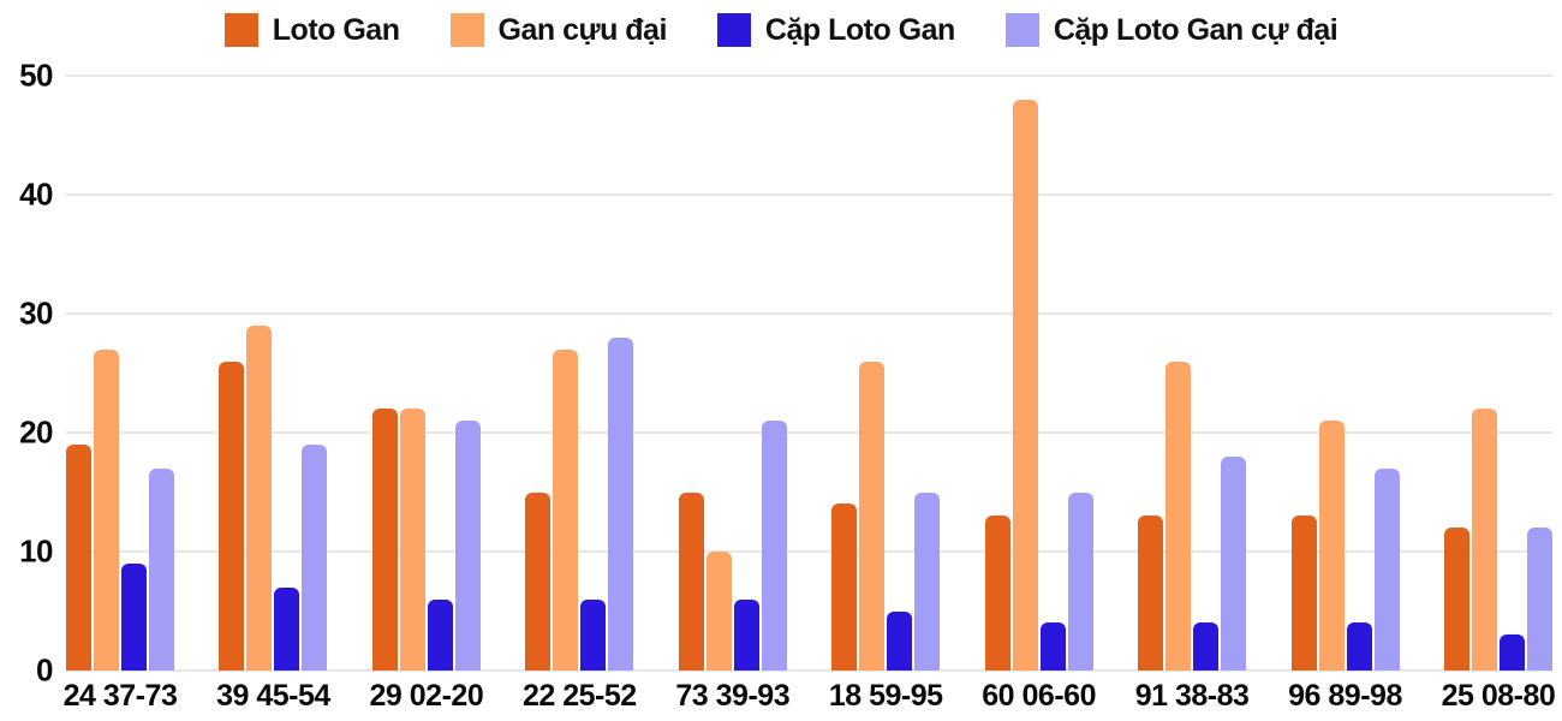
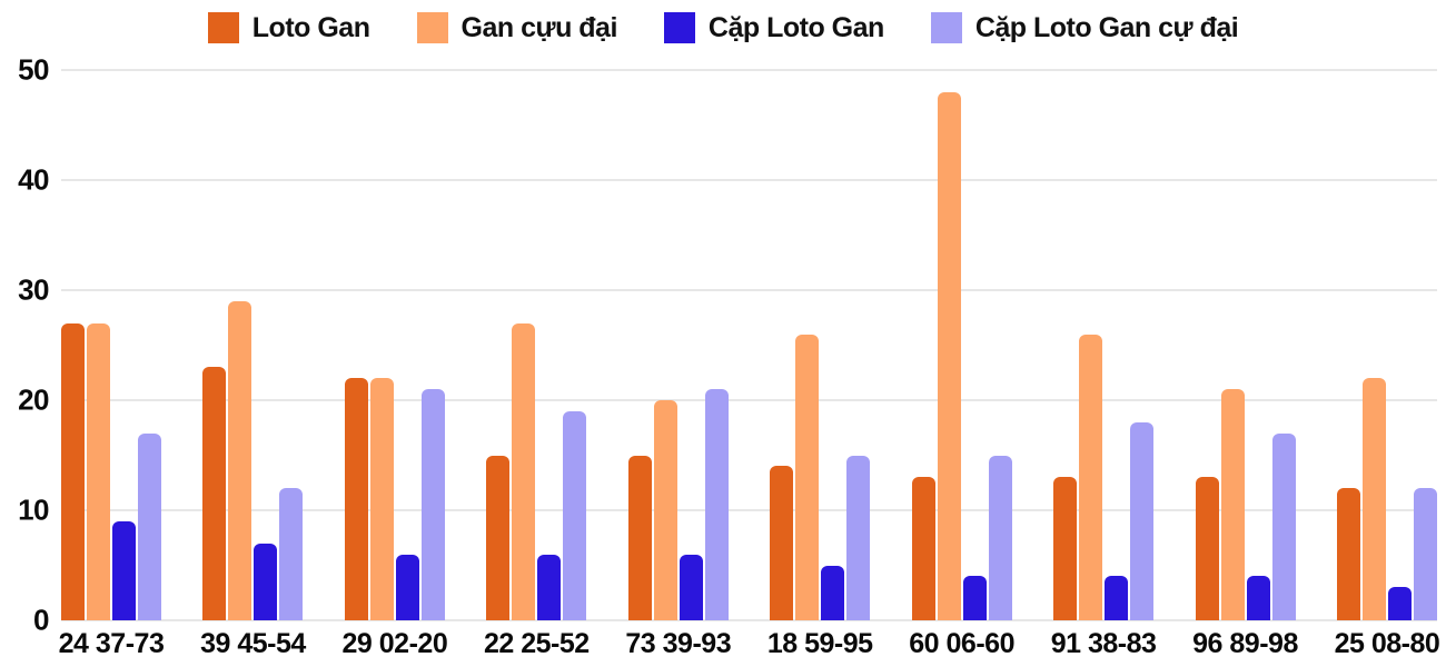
Loto Gan/24 37-73: 19 -> 27
Loto Gan/39 45-54: 26 -> 23
Cặp Loto Gan cự đại/39 45-54: 19 -> 12
Cặp Loto Gan cự đại/22 25-52: 28 -> 19
Gan cựu đại/73 39-93: 10 -> 20
